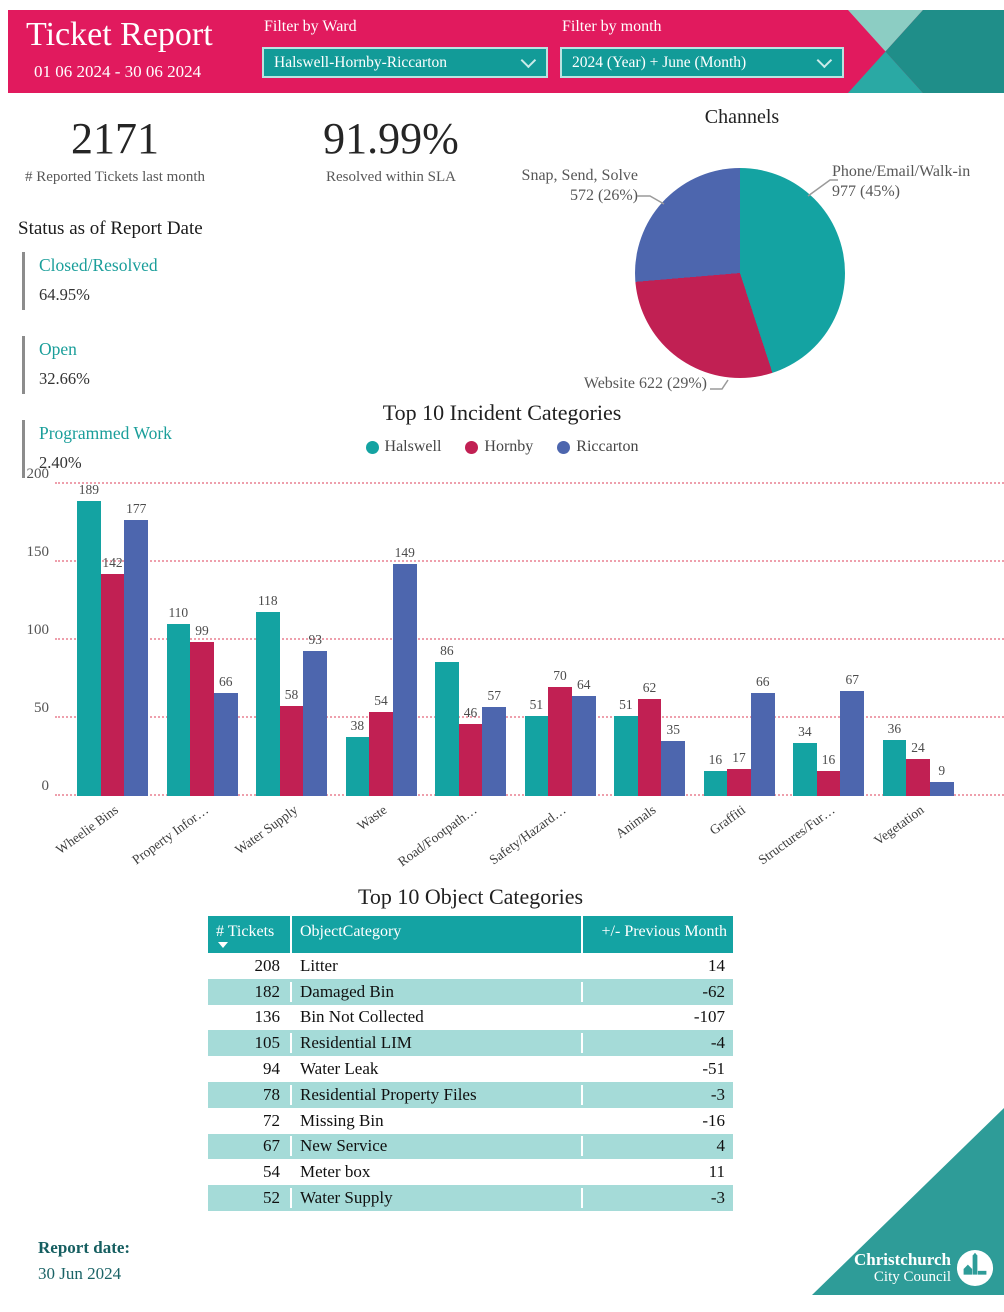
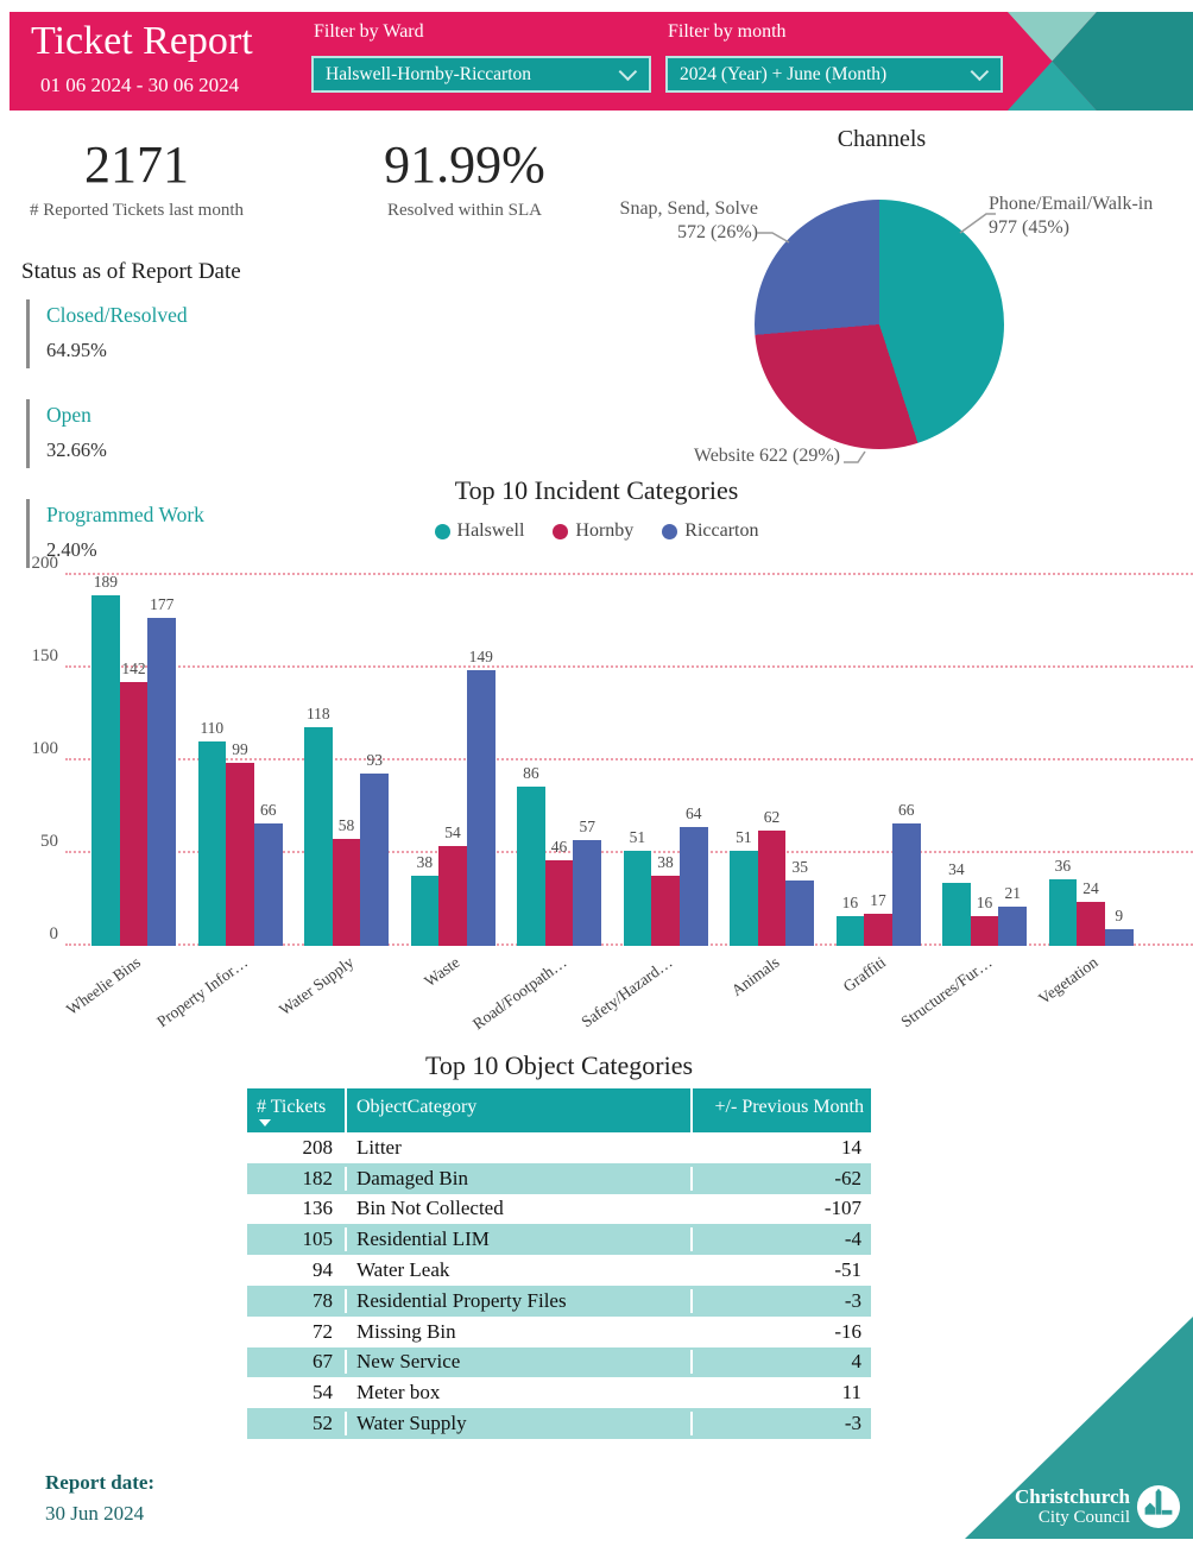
Top 10 Incident Categories/Hornby/Safety/Hazard…: 70 -> 38
Top 10 Incident Categories/Riccarton/Structures/Fur…: 67 -> 21
